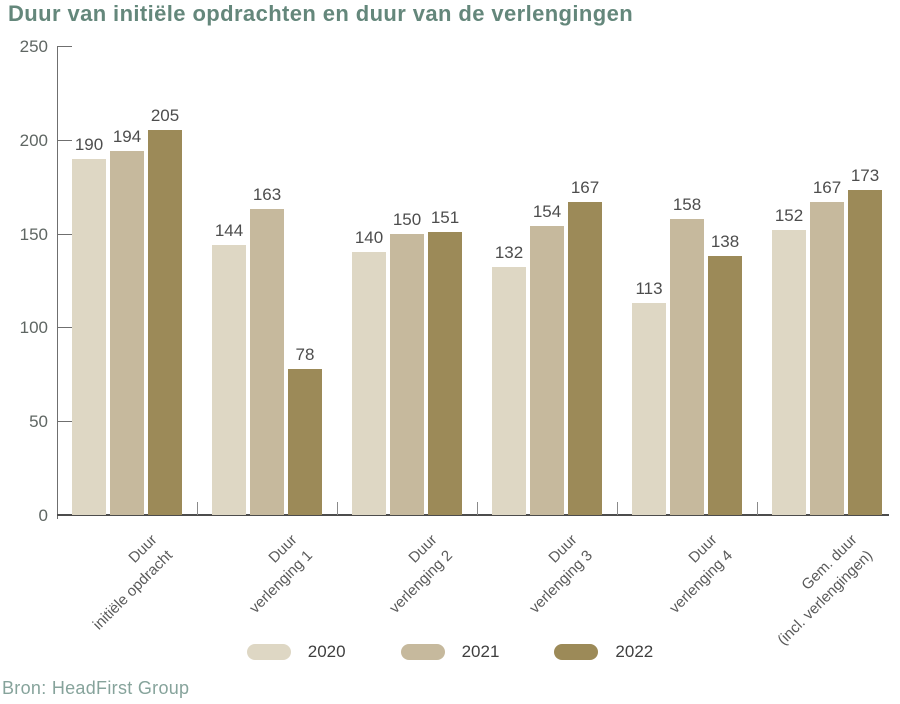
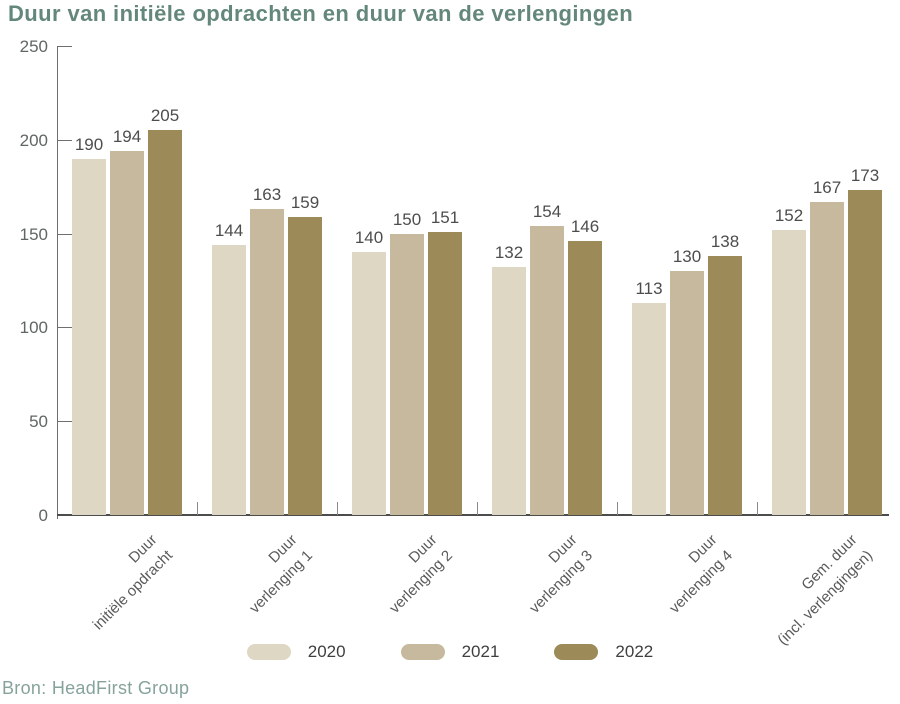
2022/Duur verlenging 1: 78 -> 159
2022/Duur verlenging 3: 167 -> 146
2021/Duur verlenging 4: 158 -> 130
